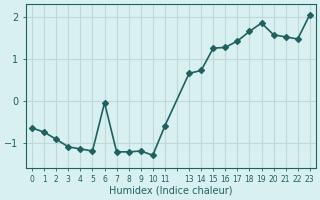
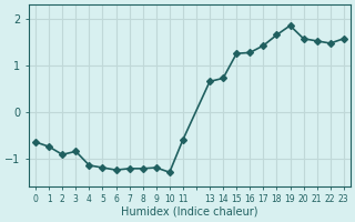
3: -1.10 -> -0.85
6: -0.05 -> -1.25
23: 2.05 -> 1.57
